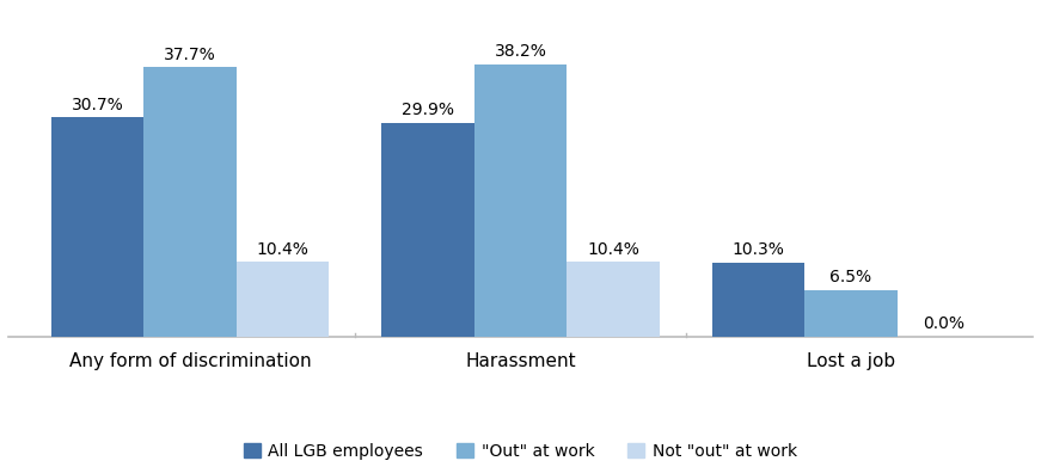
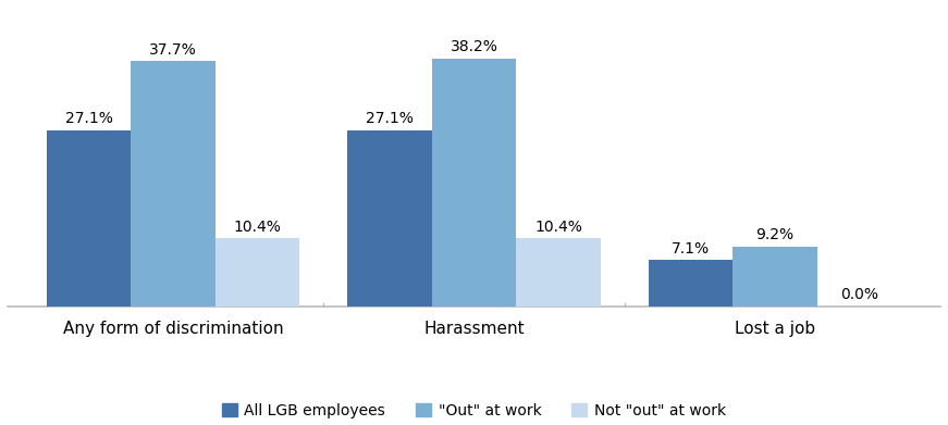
All LGB employees/Any form of discrimination: 30.7% -> 27.1%
All LGB employees/Harassment: 29.9% -> 27.1%
All LGB employees/Lost a job: 10.3% -> 7.1%
"Out" at work/Lost a job: 6.5% -> 9.2%
